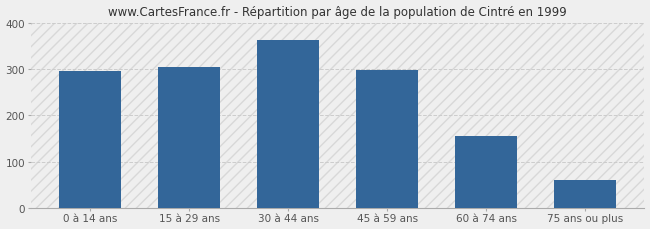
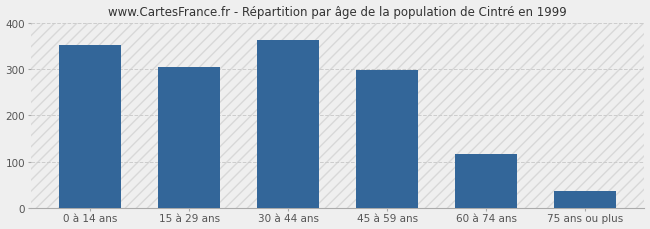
0 à 14 ans: 295 -> 352
60 à 74 ans: 155 -> 117
75 ans ou plus: 60 -> 37
